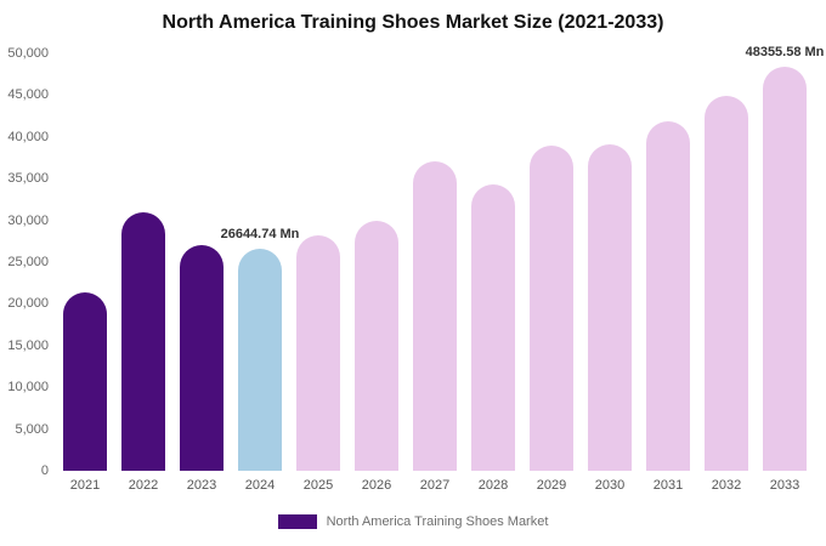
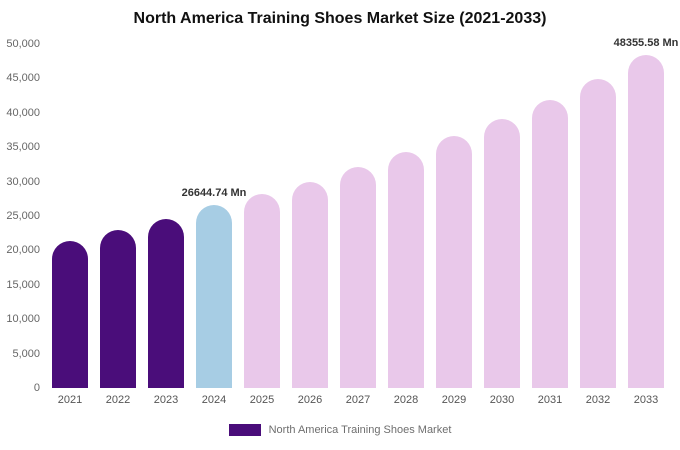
2022: 31000 -> 23000
2023: 27000 -> 25000
2027: 37000 -> 32000
2029: 39000 -> 37000
